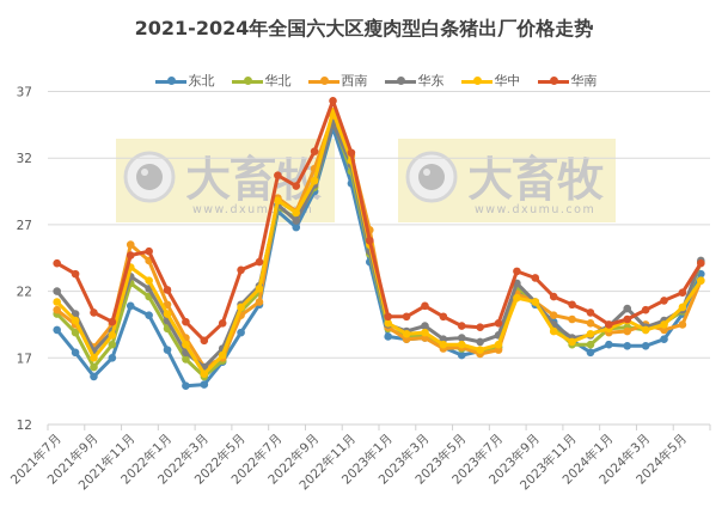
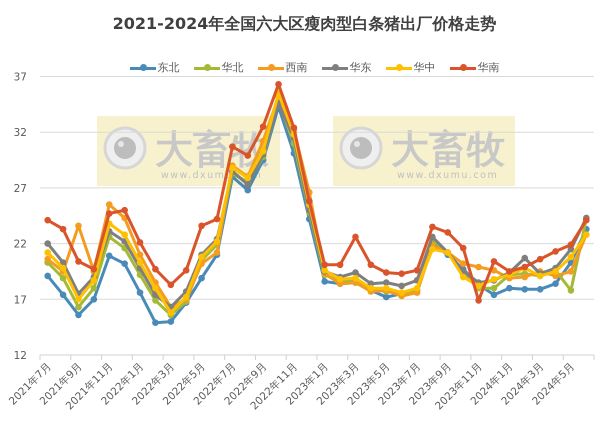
西南/2021年9月: 17.8 -> 23.6
华南/2023年3月: 20.9 -> 22.6
华南/2023年11月: 21.0 -> 16.9
华北/2024年5月: 20.5 -> 17.8
华东/2024年5月: 20.6 -> 21.5
